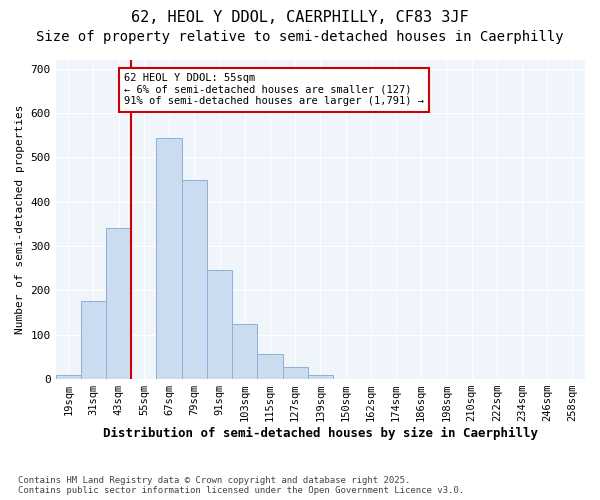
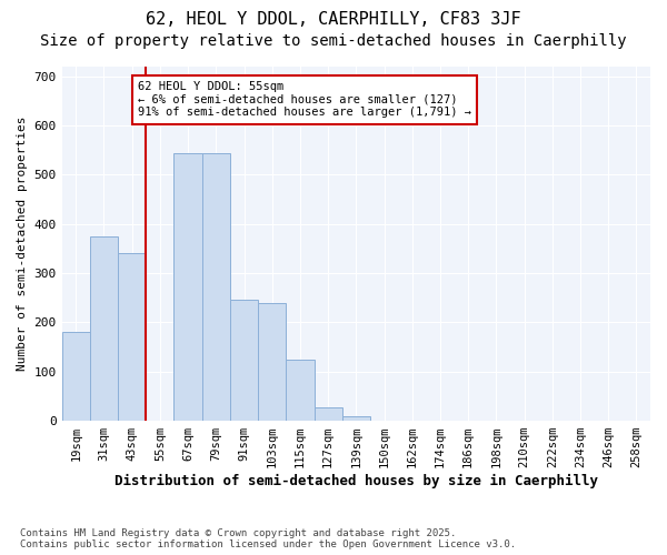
19sqm: 10 -> 180
31sqm: 175 -> 375
79sqm: 450 -> 545
103sqm: 125 -> 240
115sqm: 57 -> 125
